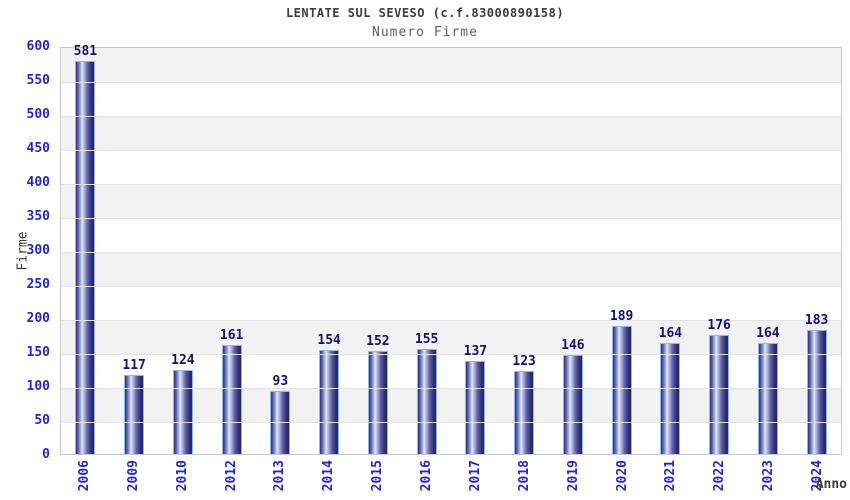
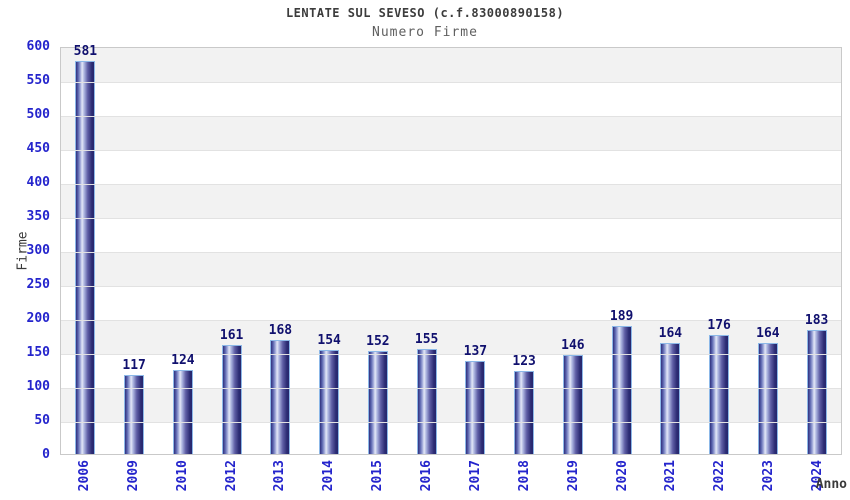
2013: 93 -> 168
